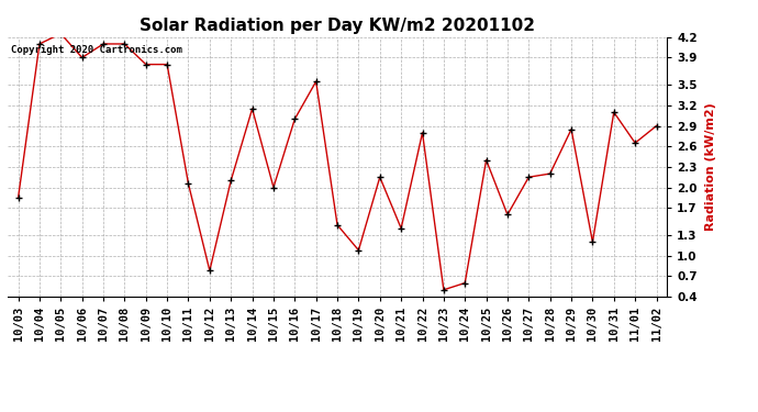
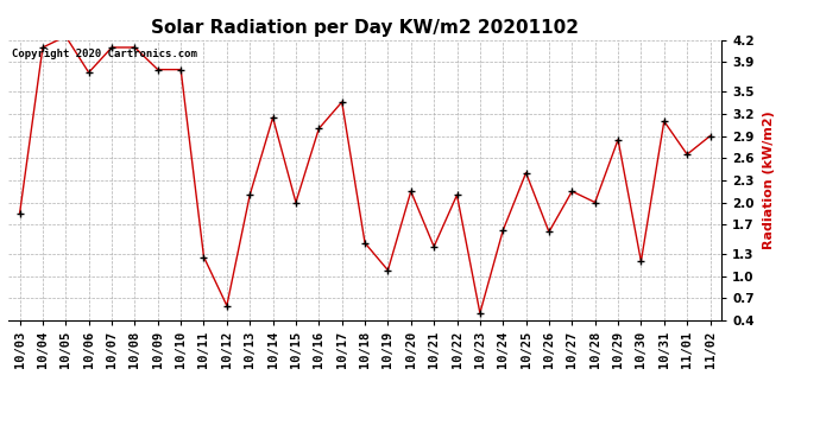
10/06: 3.90 -> 3.76
10/11: 2.05 -> 1.26
10/12: 0.78 -> 0.60
10/17: 3.55 -> 3.36
10/22: 2.80 -> 2.10
10/24: 0.60 -> 1.62
10/28: 2.20 -> 2.00
